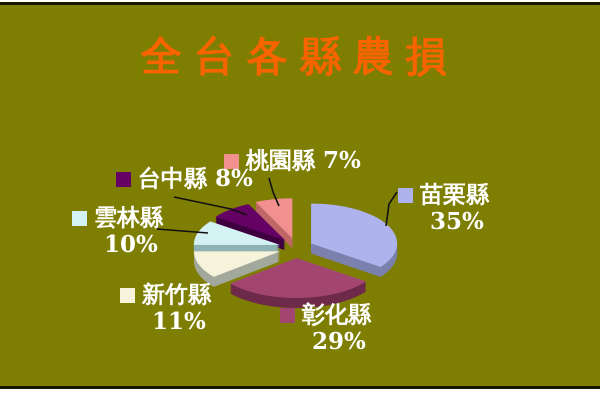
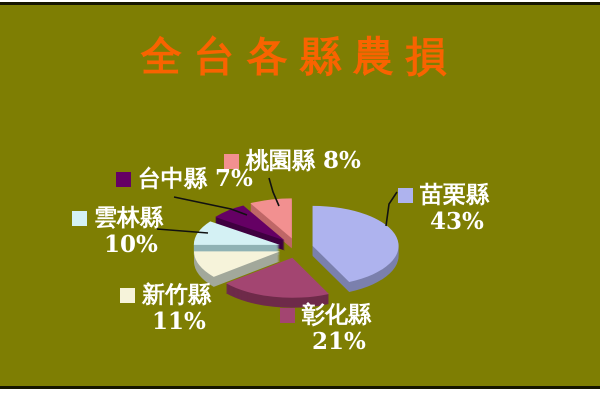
苗栗縣: 35% -> 43%
彰化縣: 29% -> 21%
台中縣: 8% -> 7%
桃園縣: 7% -> 8%
